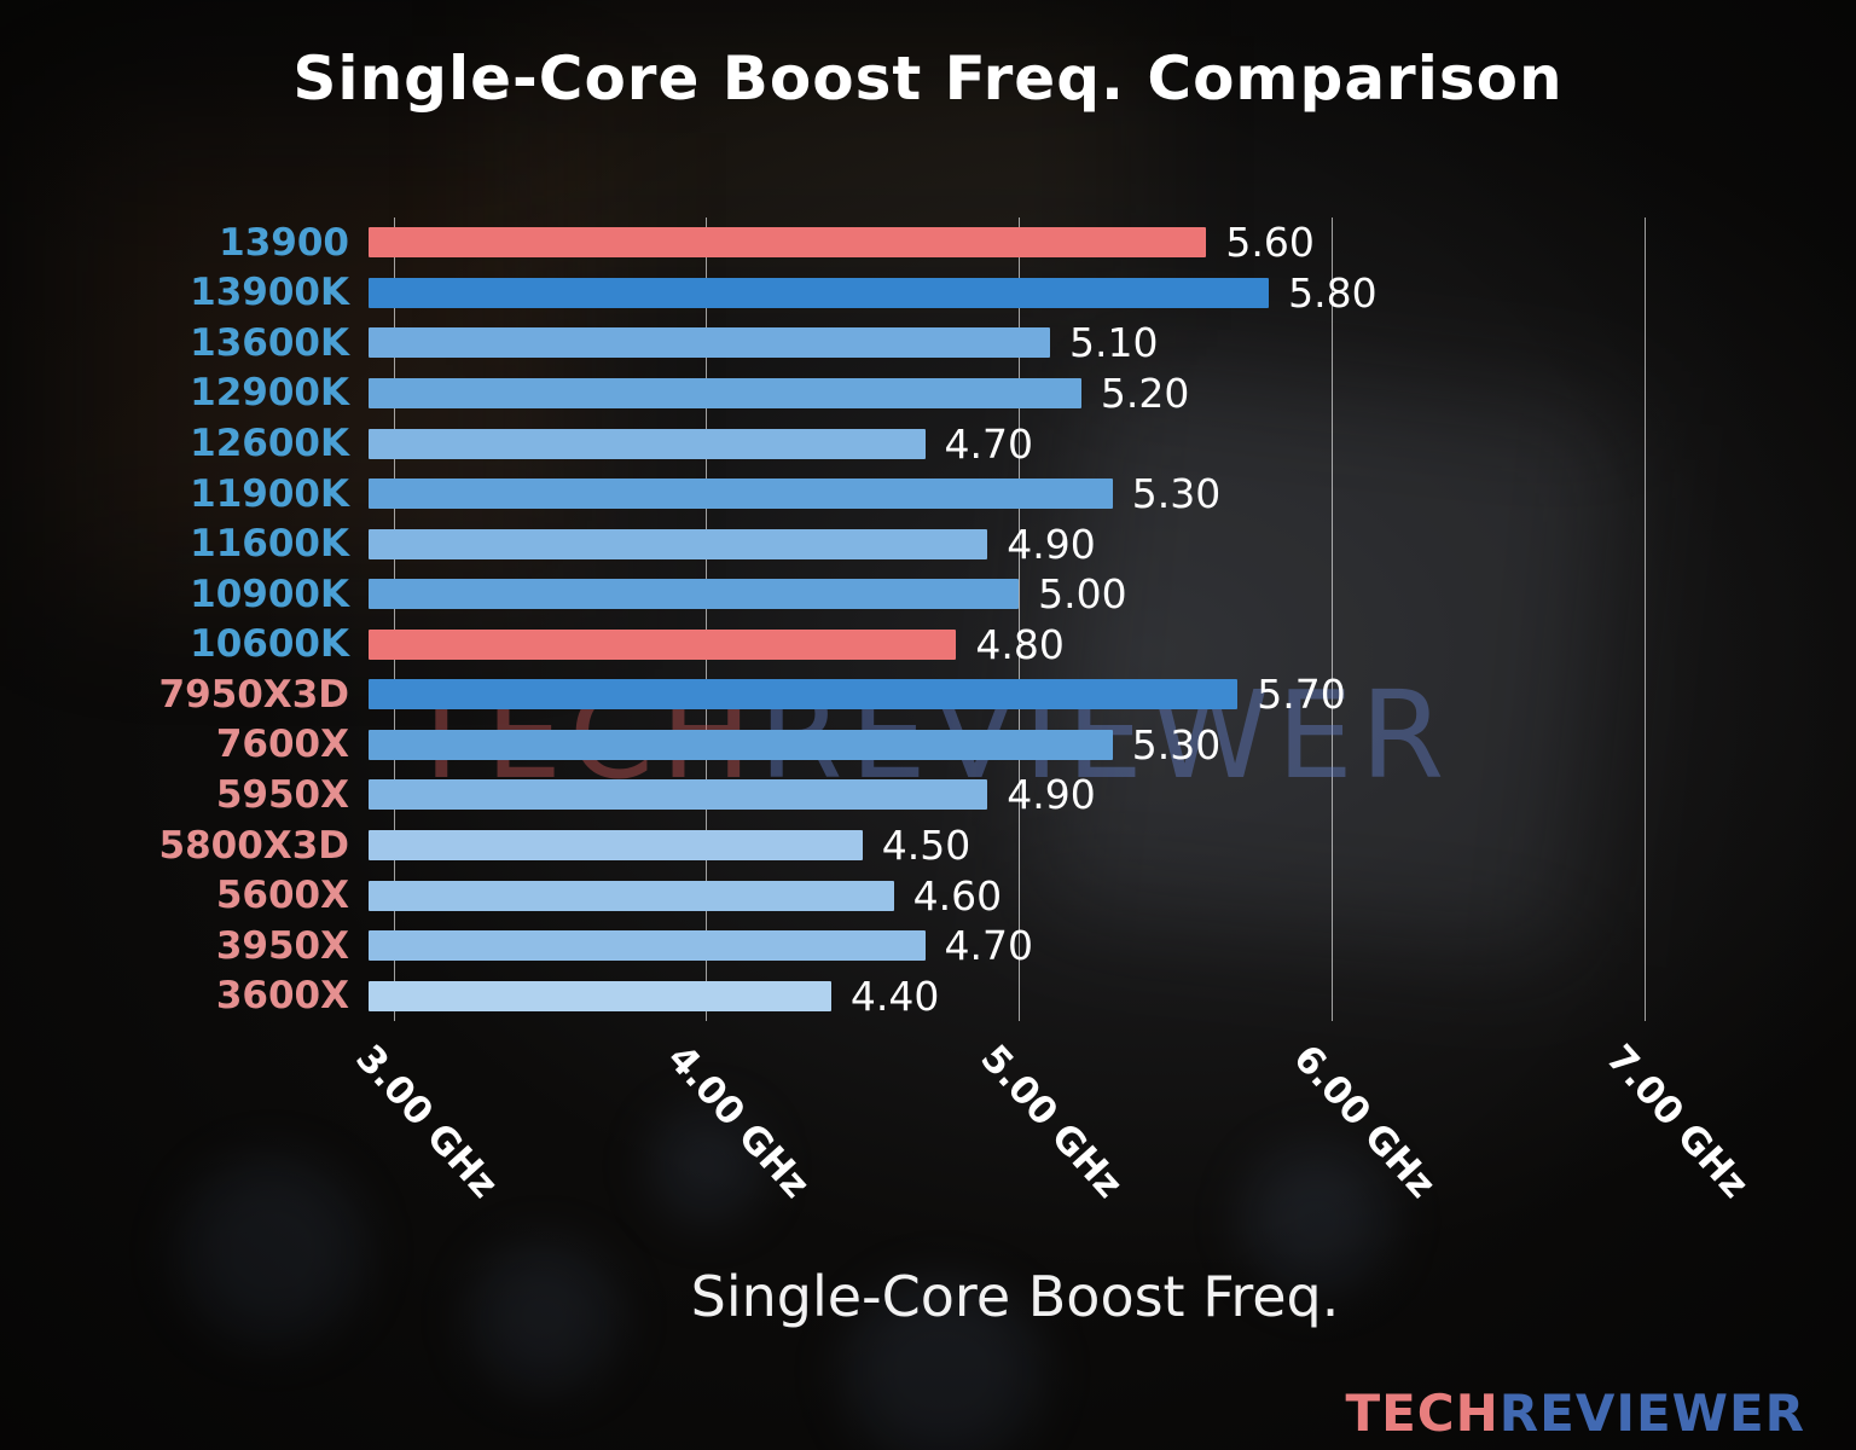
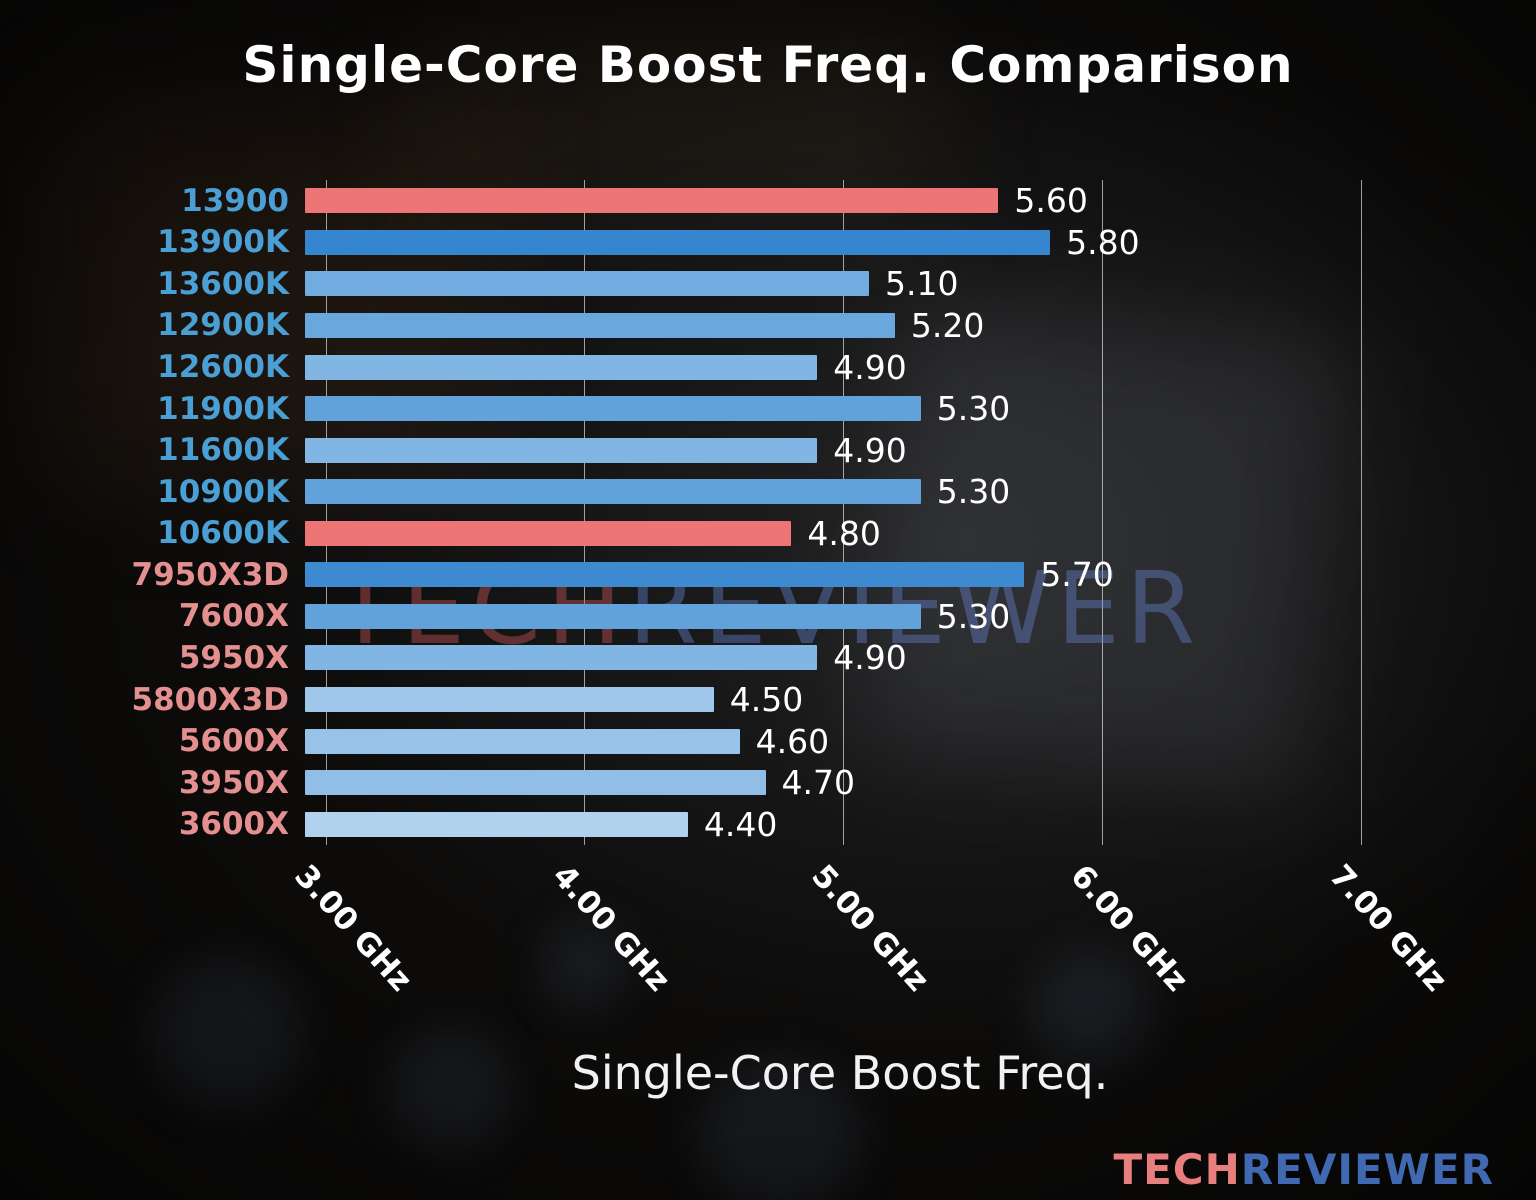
12600K: 4.70 -> 4.90
10900K: 5.00 -> 5.30
